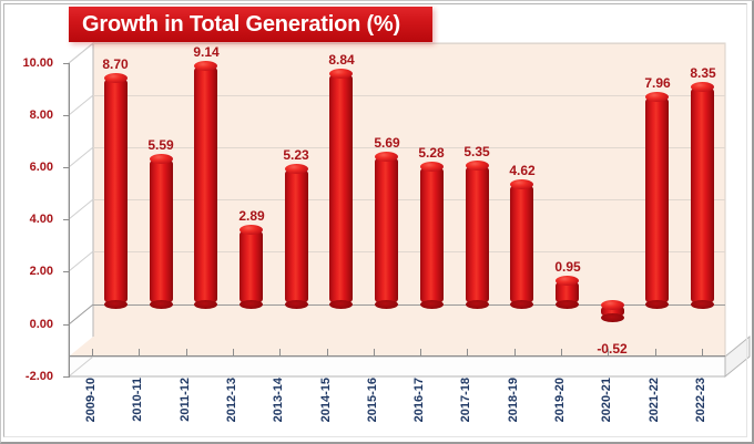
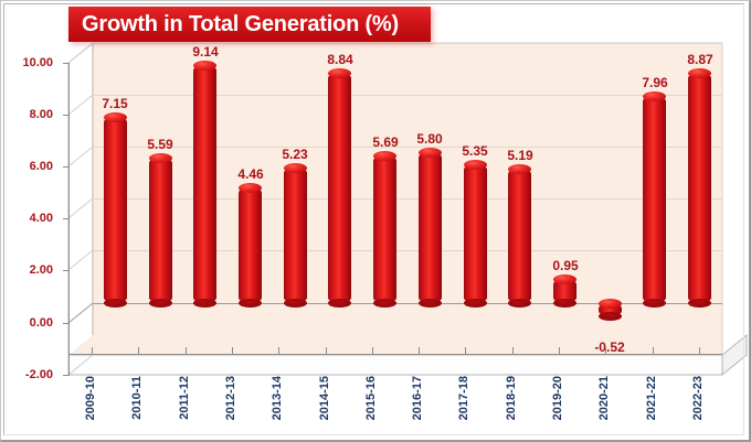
2009-10: 8.70 -> 7.15
2012-13: 2.89 -> 4.46
2016-17: 5.28 -> 5.80
2018-19: 4.62 -> 5.19
2022-23: 8.35 -> 8.87
